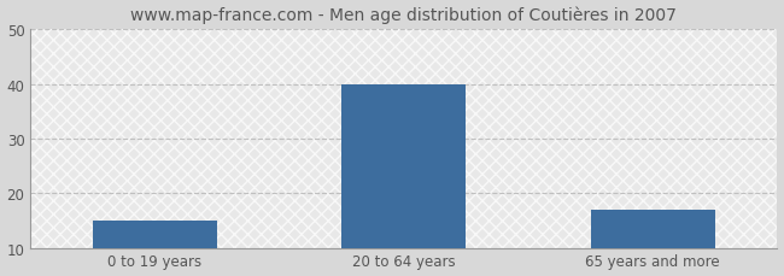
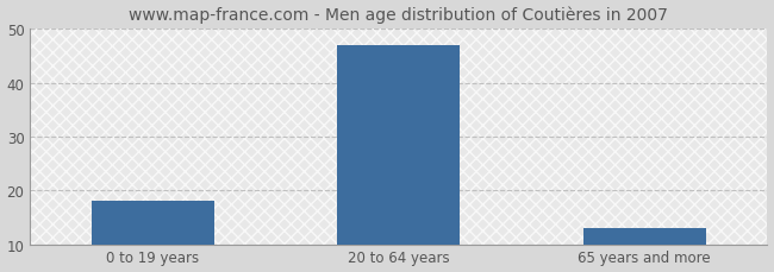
0 to 19 years: 15 -> 18
20 to 64 years: 40 -> 47
65 years and more: 17 -> 13
